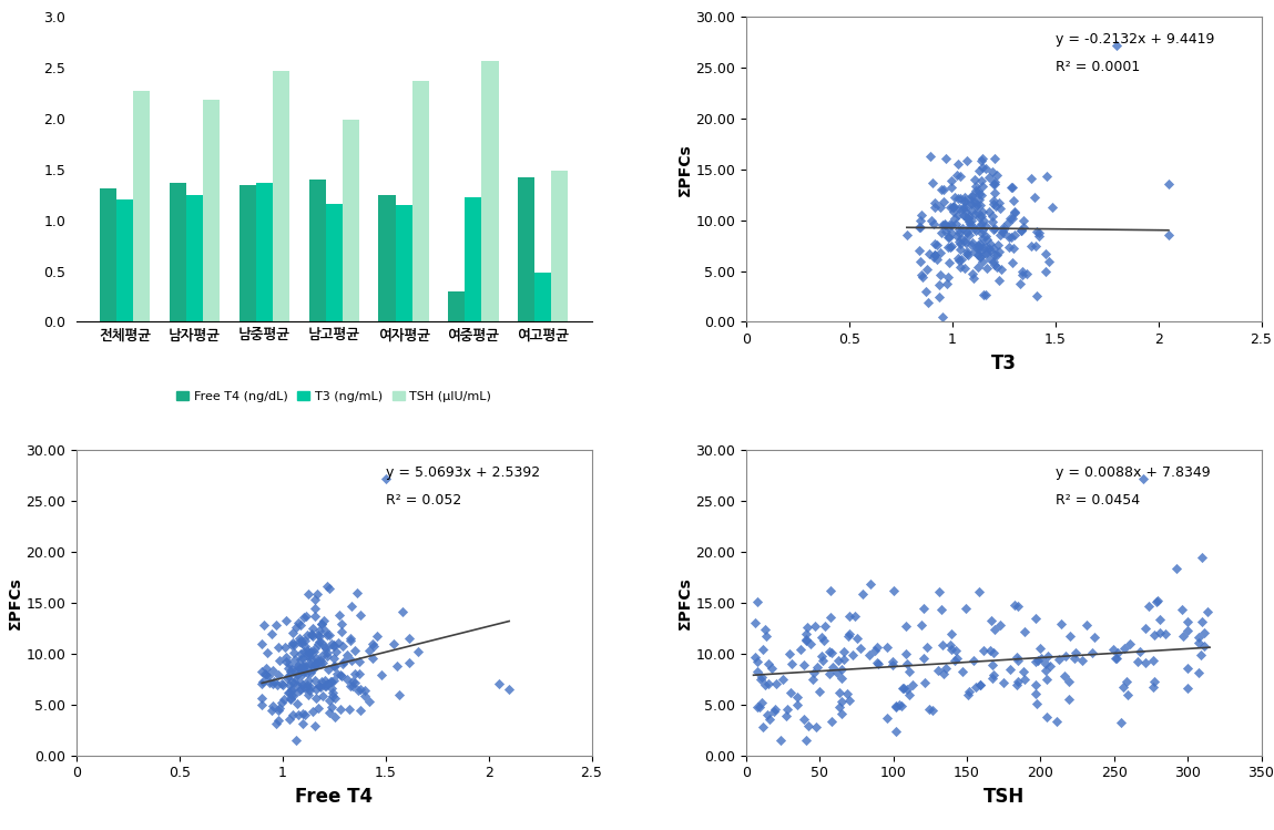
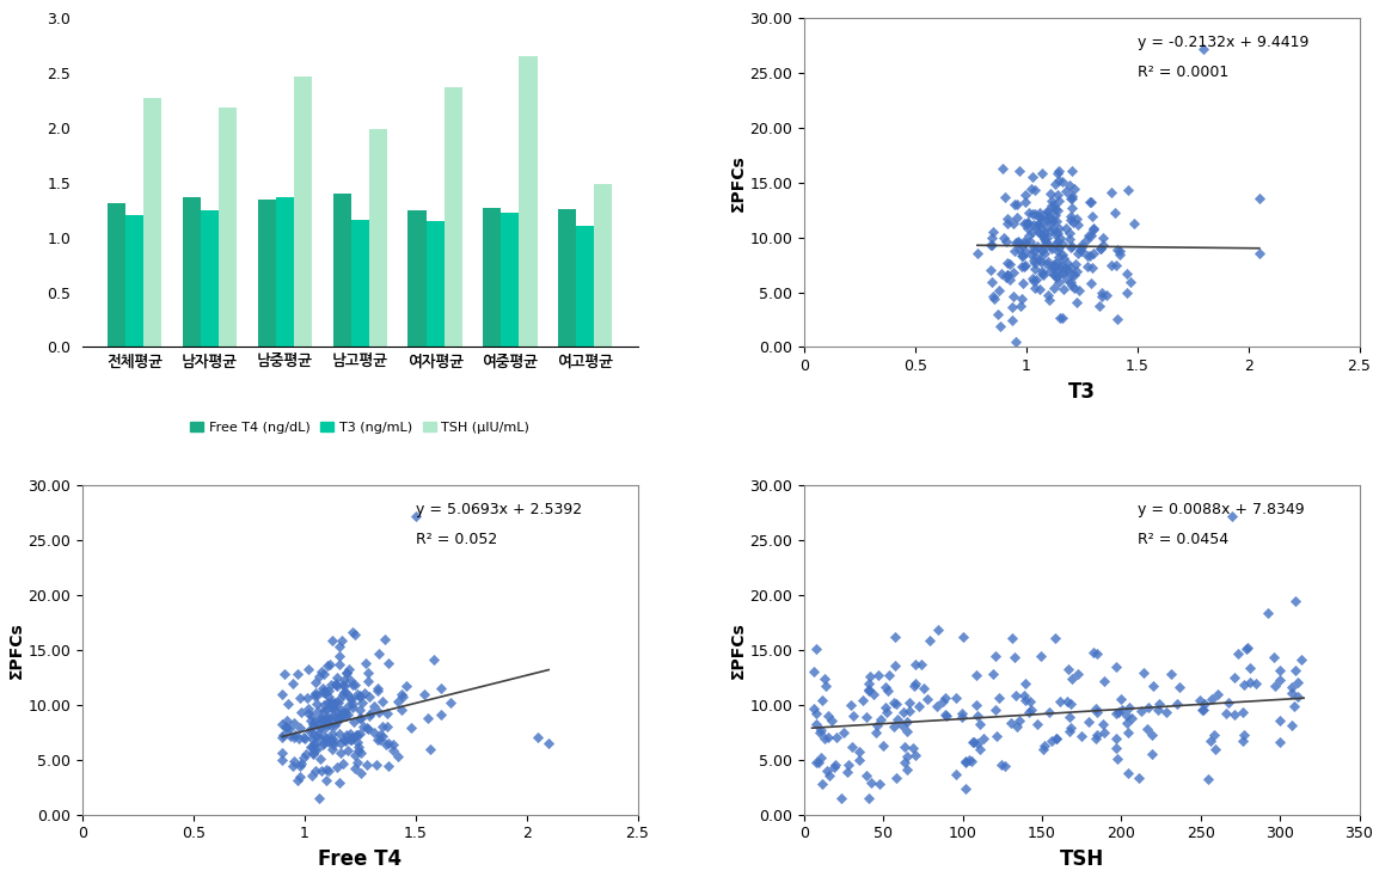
Free T4 (ng/dL)/여중평균: 0.30 -> 1.27
TSH (μIU/mL)/여중평균: 2.56 -> 2.65
Free T4 (ng/dL)/여고평균: 1.42 -> 1.26
T3 (ng/mL)/여고평균: 0.48 -> 1.11
